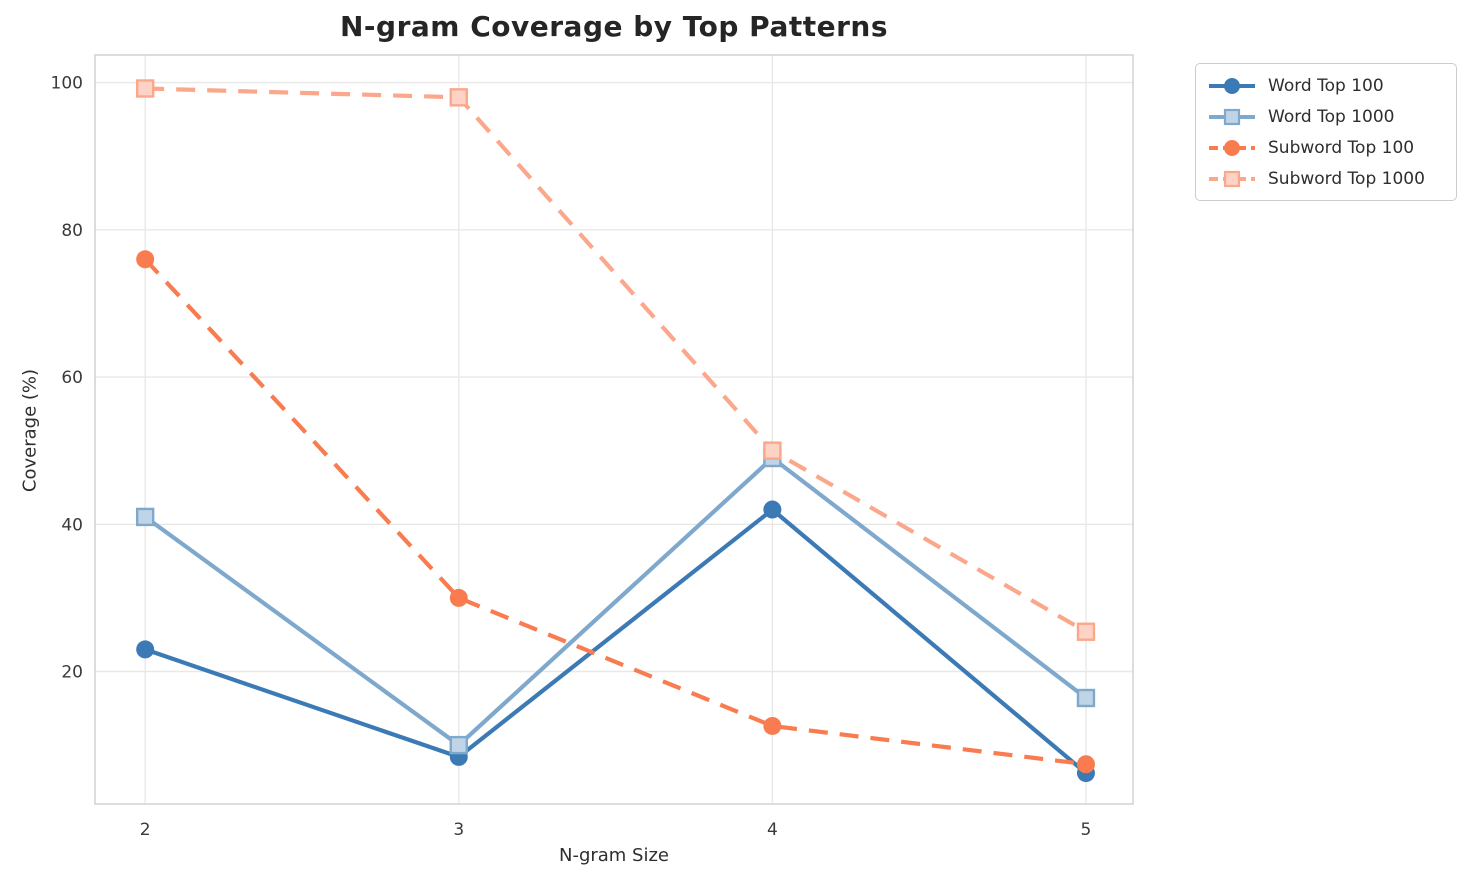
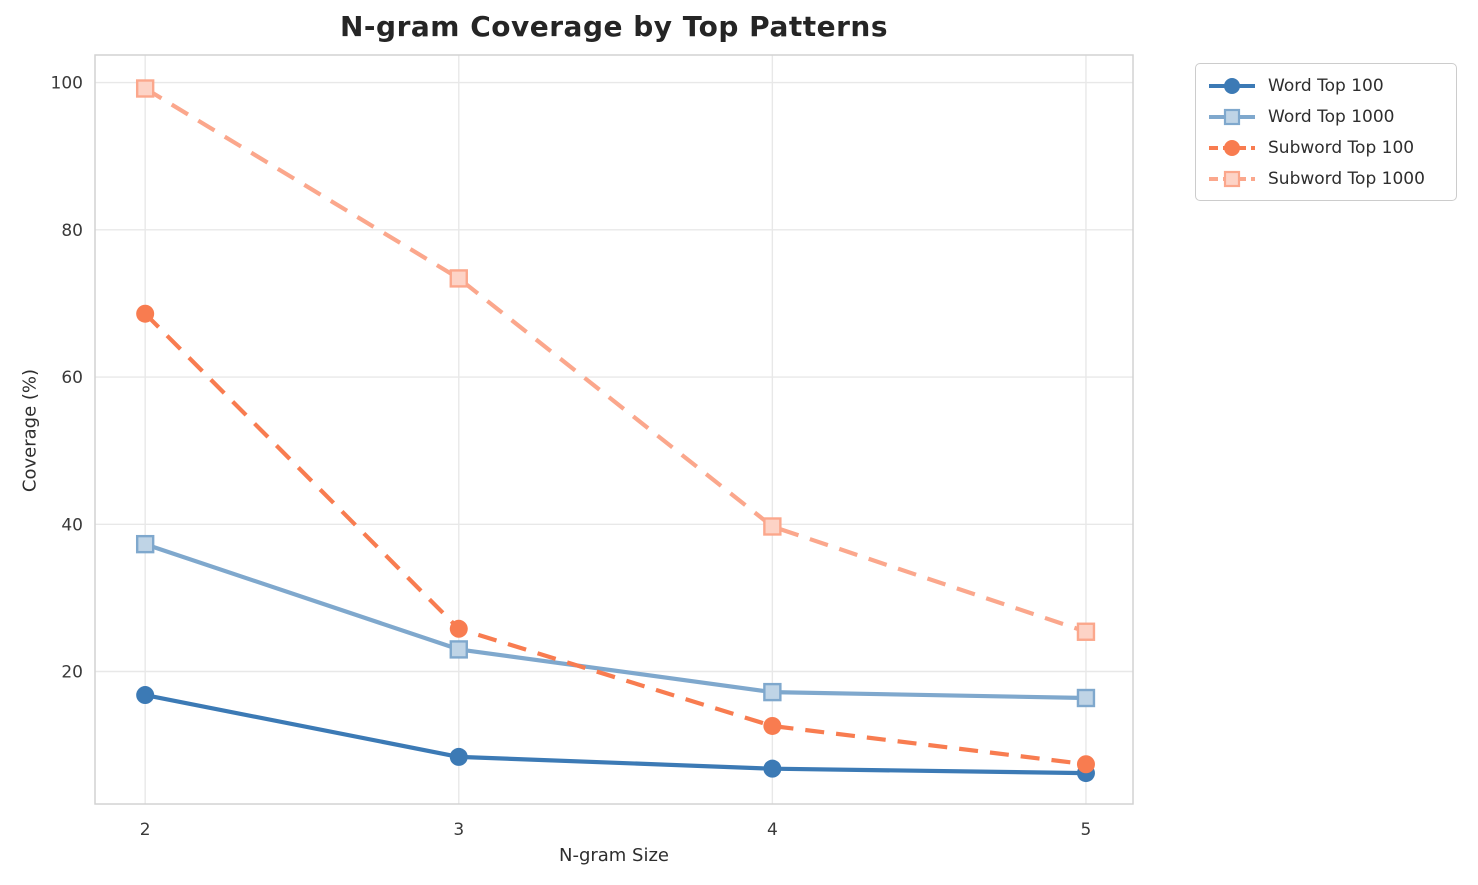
Word Top 100/2: 23 -> 17
Word Top 1000/2: 41 -> 37
Subword Top 100/2: 76 -> 69
Word Top 1000/3: 10 -> 23
Subword Top 100/3: 30 -> 26
Subword Top 1000/3: 98 -> 73
Word Top 100/4: 42 -> 7
Word Top 1000/4: 49 -> 17
Subword Top 1000/4: 50 -> 40
